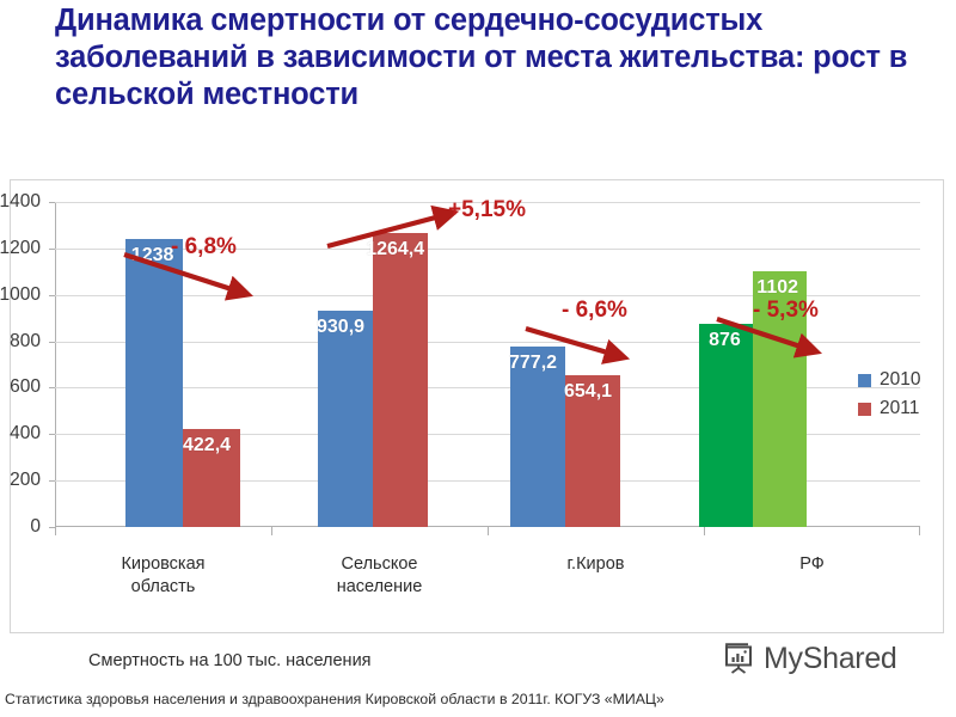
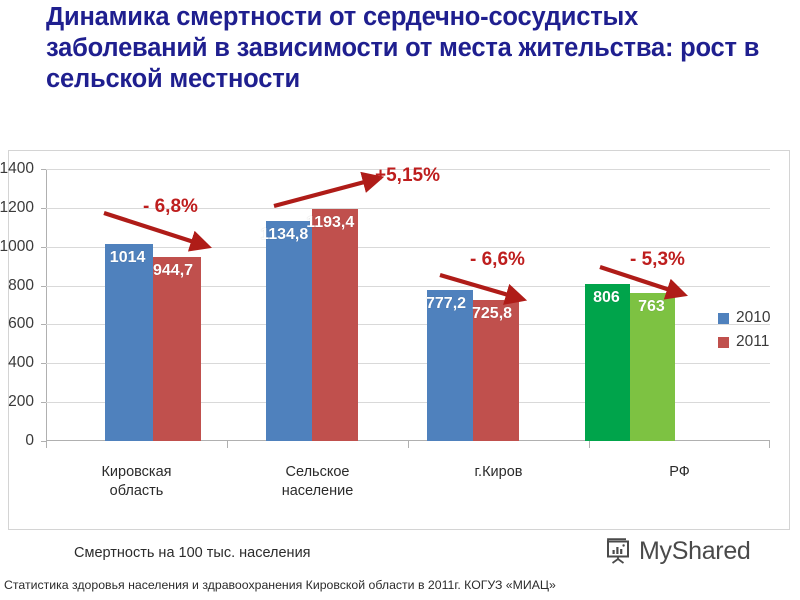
2010/Кировская область: 1238 -> 1014
2011/Кировская область: 422,4 -> 944,7
2010/Сельское население: 930,9 -> 1134,8
2011/Сельское население: 1264,4 -> 1193,4
2011/г.Киров: 654,1 -> 725,8
2010/РФ: 876 -> 806
2011/РФ: 1102 -> 763
